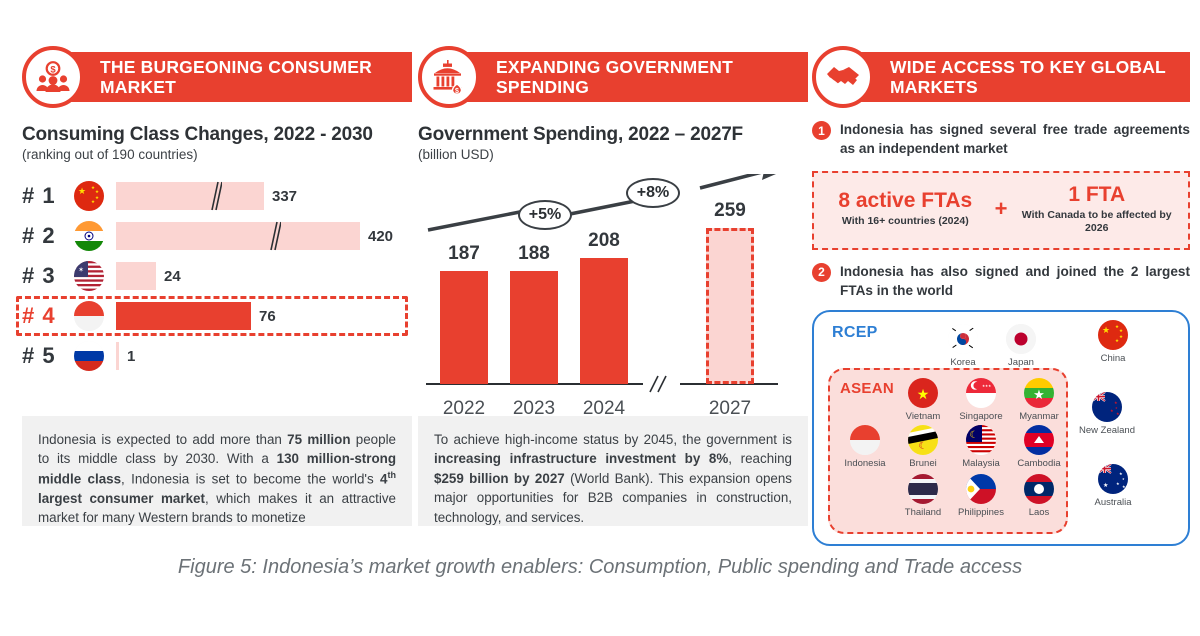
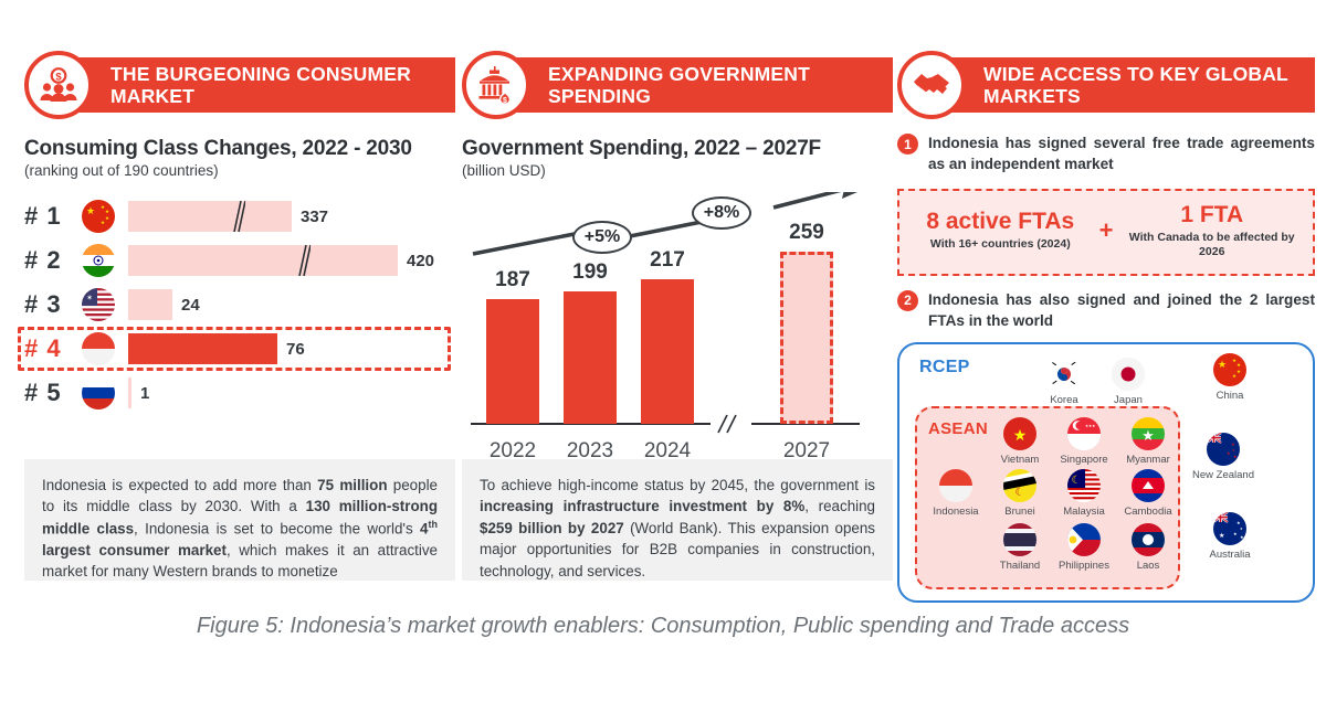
Government Spending, 2022 – 2027F/2023: 188 -> 199
Government Spending, 2022 – 2027F/2024: 208 -> 217
